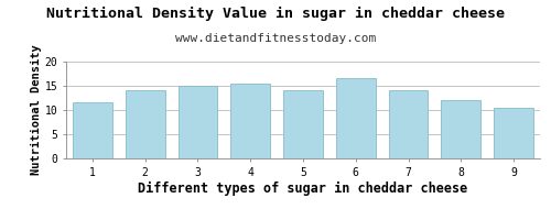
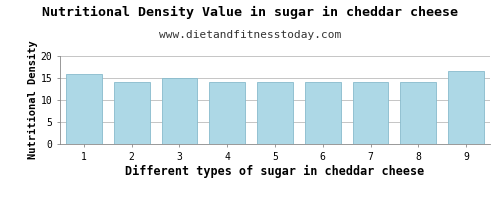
1: 11.5 -> 16.0
4: 15.5 -> 14.0
6: 16.5 -> 14.0
8: 12.0 -> 14.0
9: 10.5 -> 16.7
